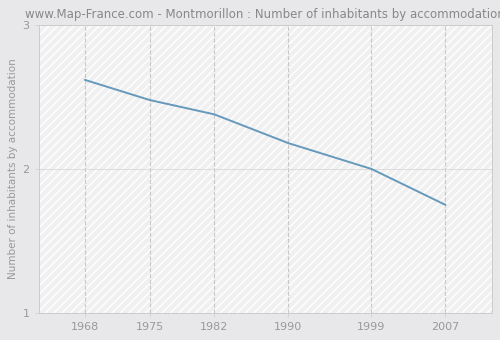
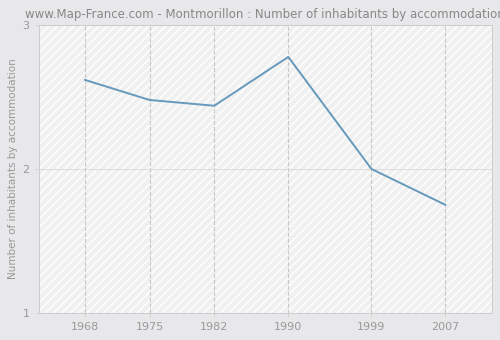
1982: 2.38 -> 2.44
1990: 2.18 -> 2.78
